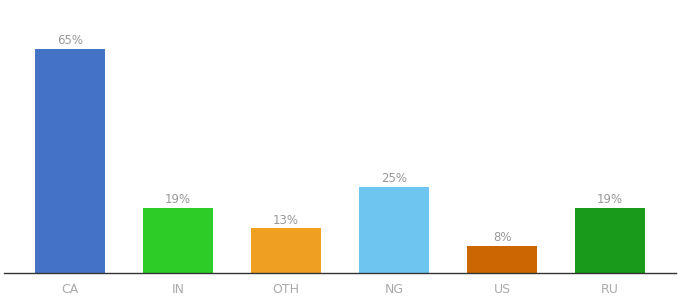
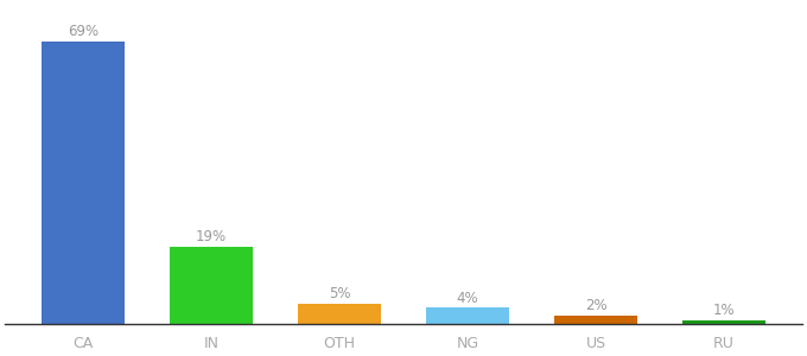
CA: 65% -> 69%
OTH: 13% -> 5%
NG: 25% -> 4%
US: 8% -> 2%
RU: 19% -> 1%
